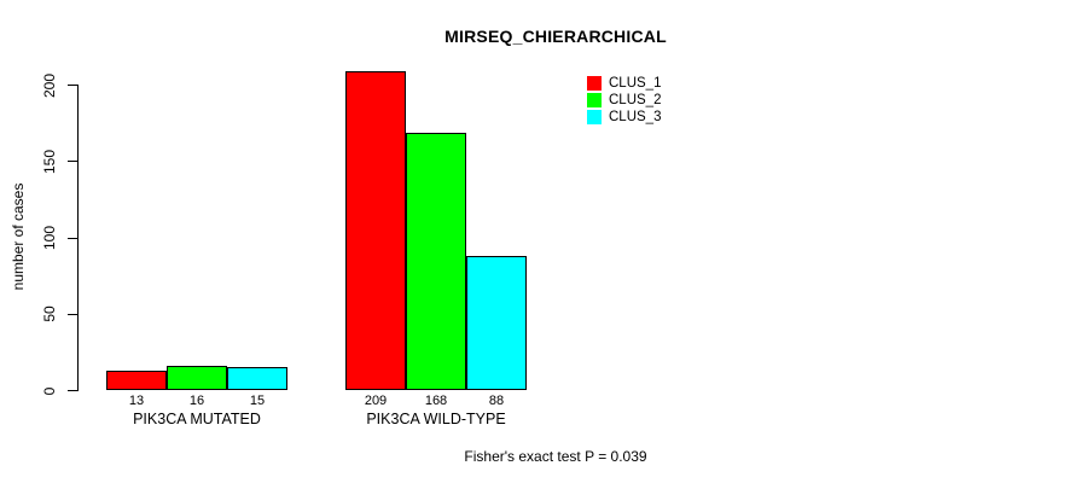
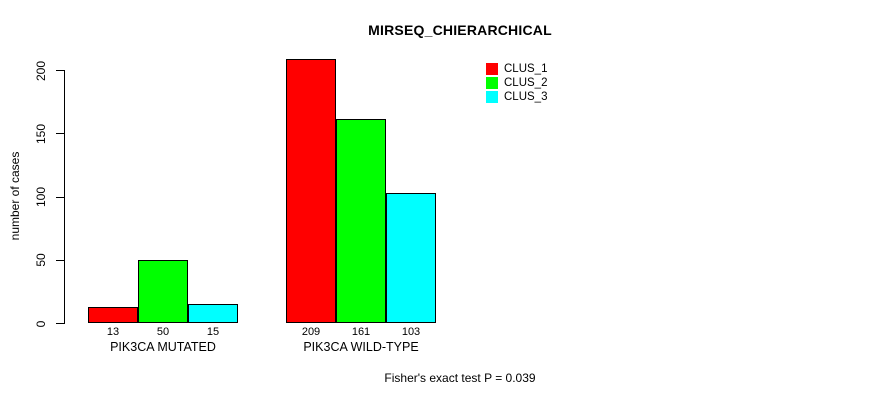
CLUS_2/PIK3CA MUTATED: 16 -> 50
CLUS_2/PIK3CA WILD-TYPE: 168 -> 161
CLUS_3/PIK3CA WILD-TYPE: 88 -> 103
